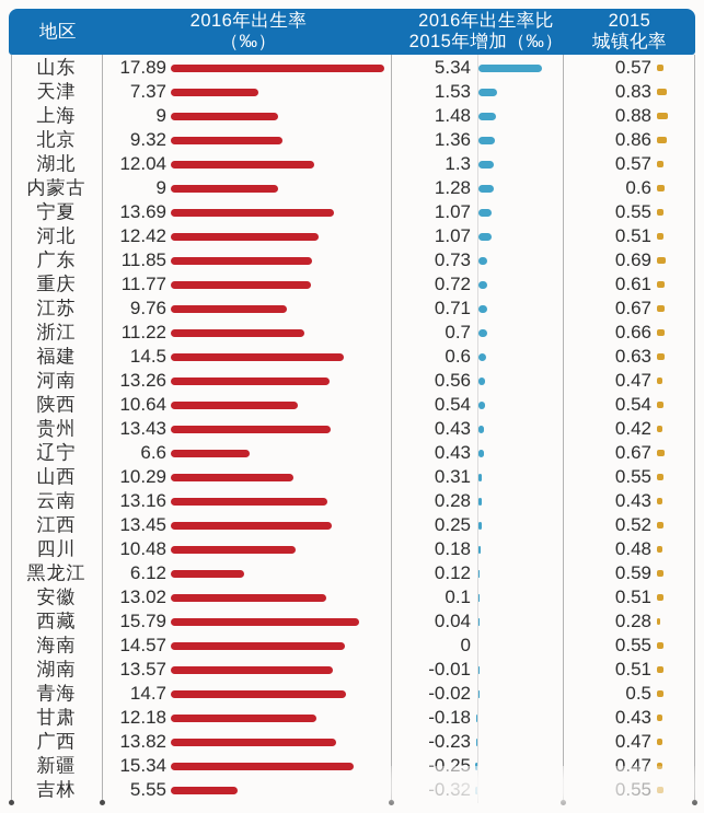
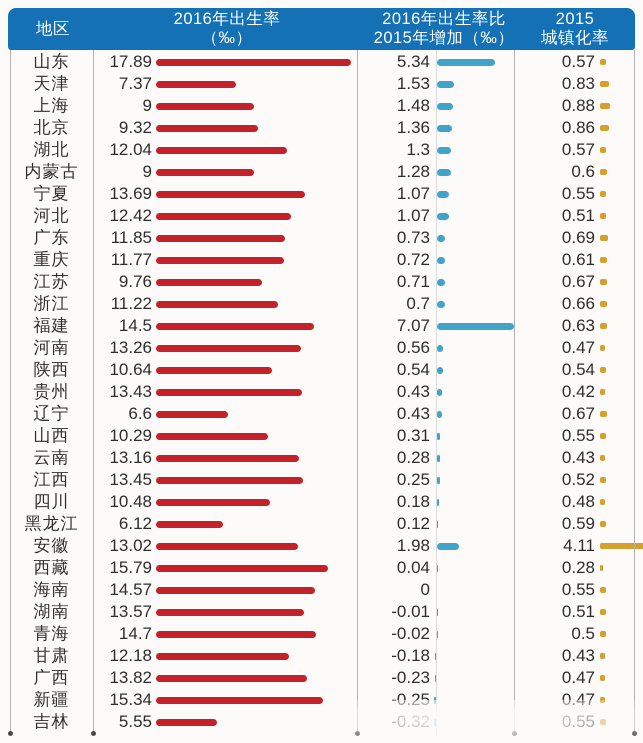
2016年出生率比2015年增加（‰）/福建: 0.6 -> 7.07
2016年出生率比2015年增加（‰）/安徽: 0.1 -> 1.98
2015城镇化率/安徽: 0.51 -> 4.11
